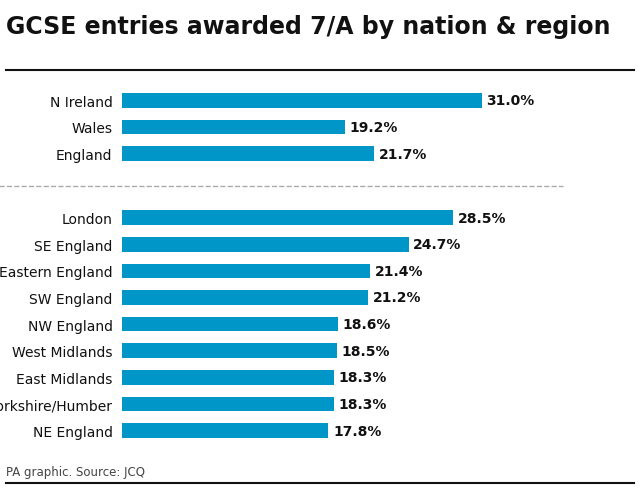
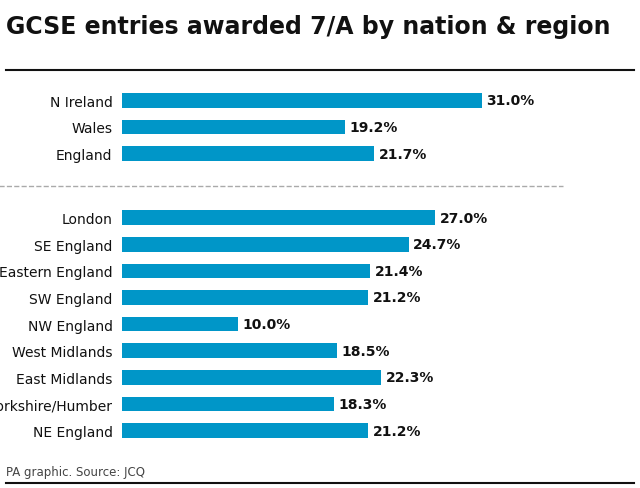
London: 28.5% -> 27.0%
NW England: 18.6% -> 10.0%
East Midlands: 18.3% -> 22.3%
NE England: 17.8% -> 21.2%
